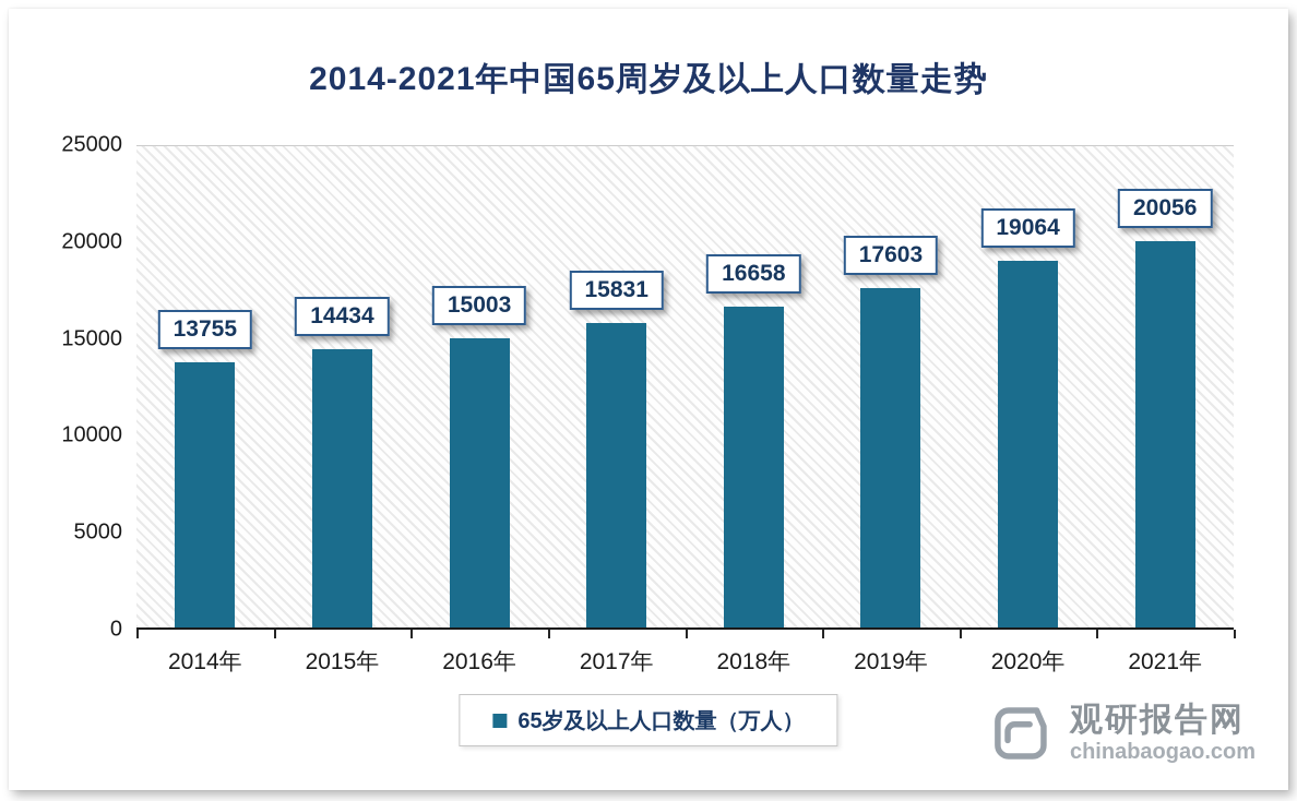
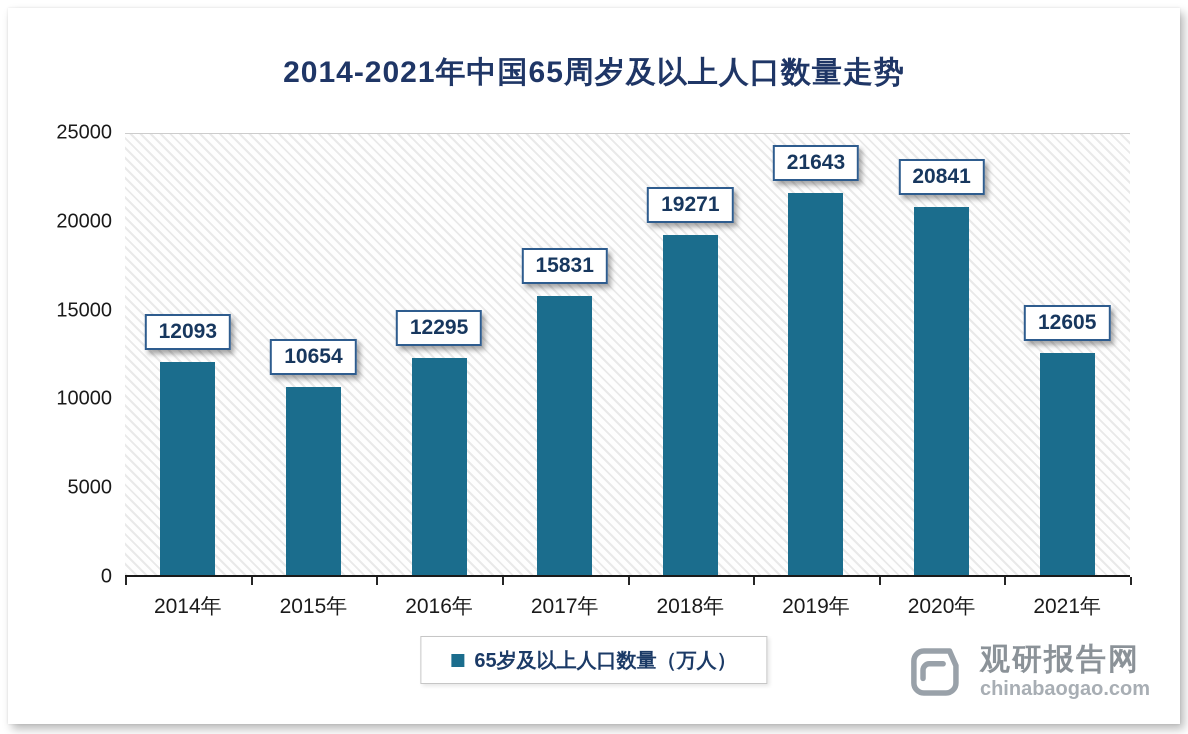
2014年: 13755 -> 12093
2015年: 14434 -> 10654
2016年: 15003 -> 12295
2018年: 16658 -> 19271
2019年: 17603 -> 21643
2020年: 19064 -> 20841
2021年: 20056 -> 12605
